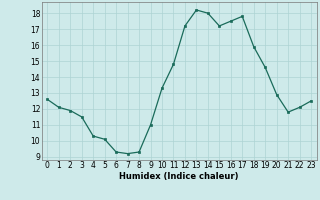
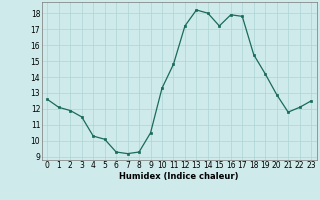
9: 11.0 -> 10.5
16: 17.5 -> 17.9
18: 15.9 -> 15.4
19: 14.6 -> 14.2
